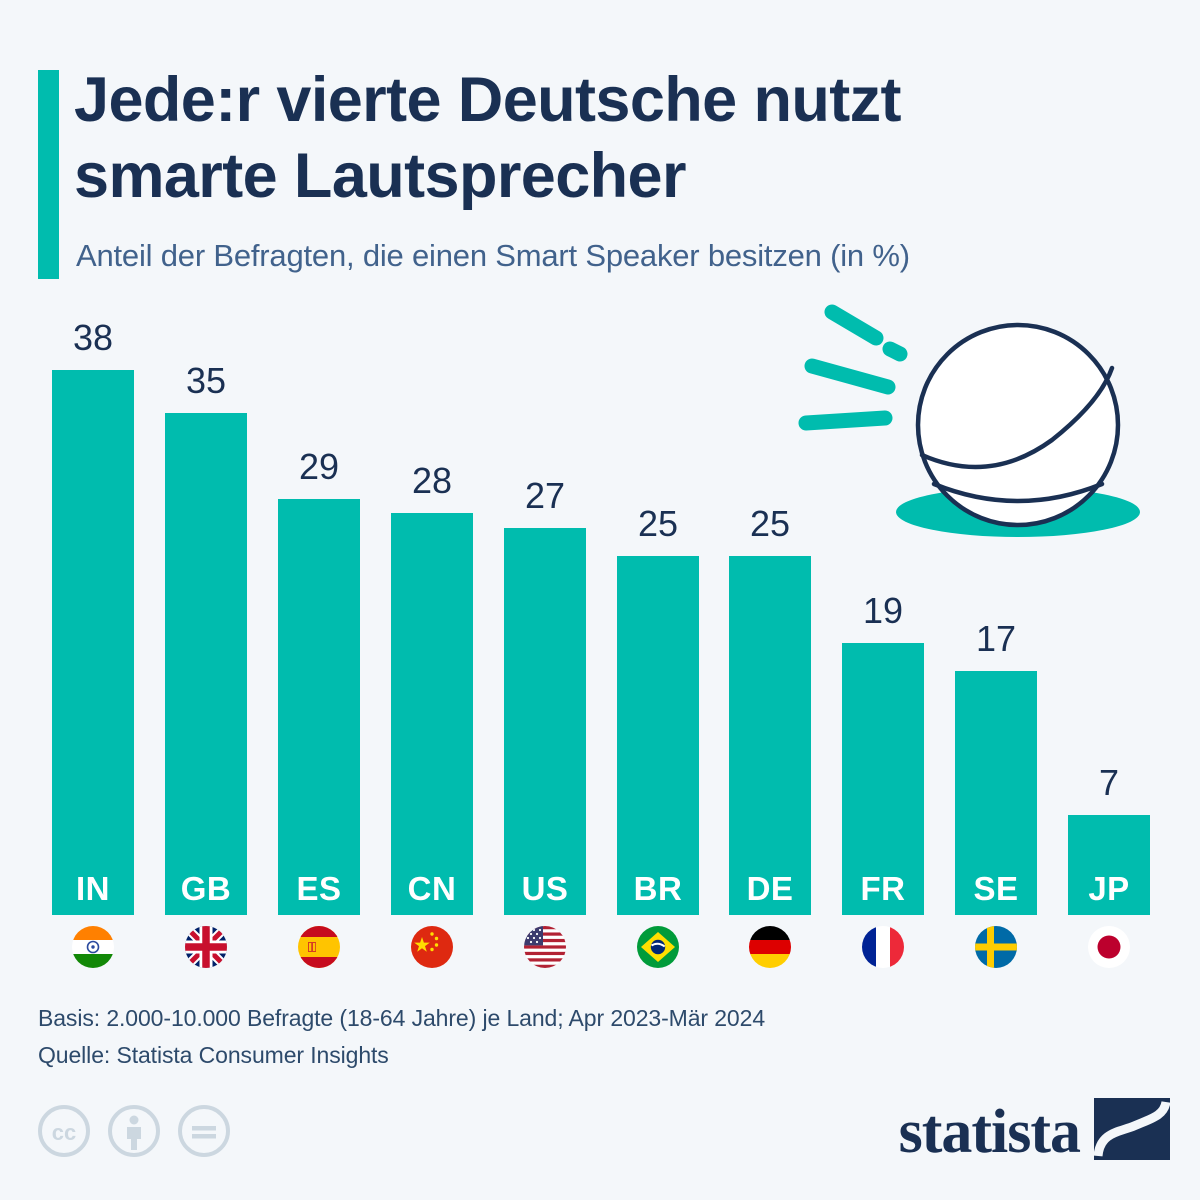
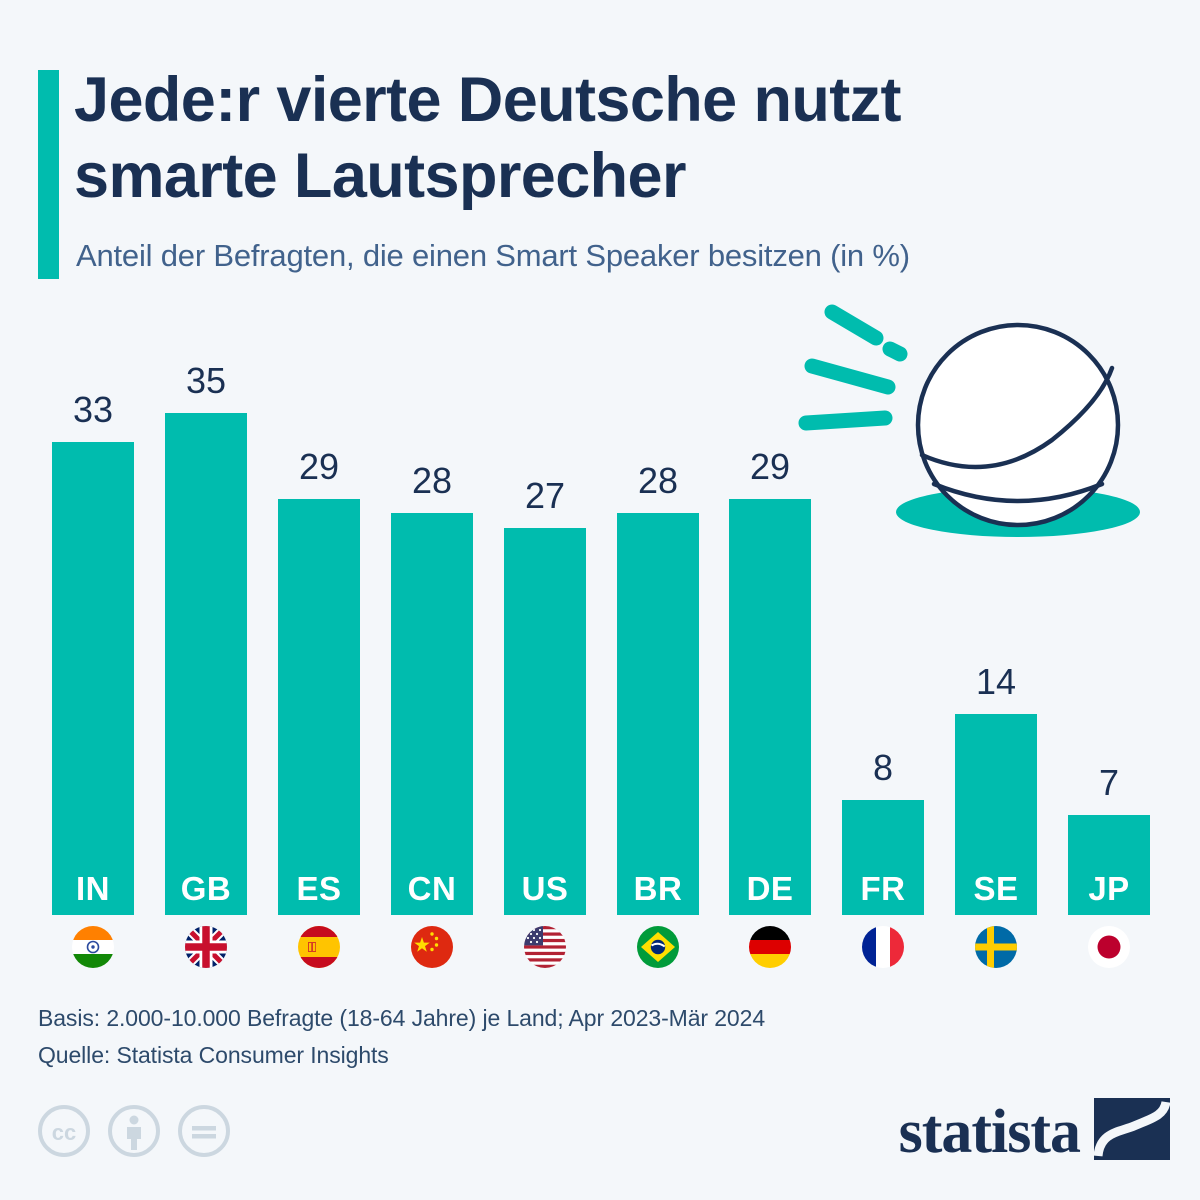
IN: 38 -> 33
BR: 25 -> 28
DE: 25 -> 29
FR: 19 -> 8
SE: 17 -> 14
